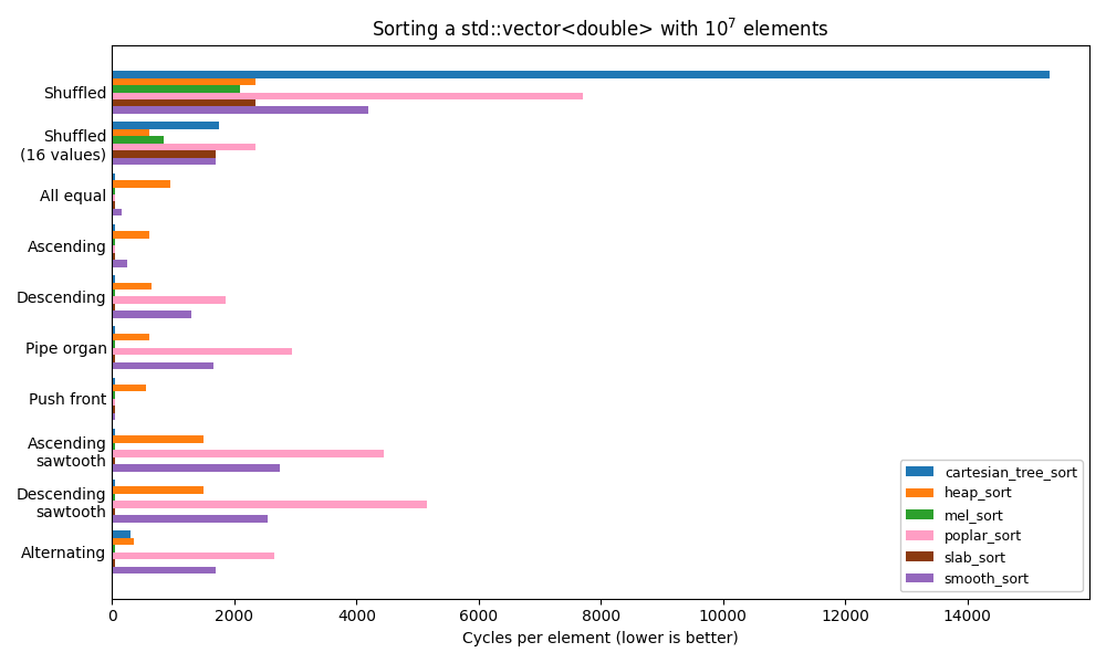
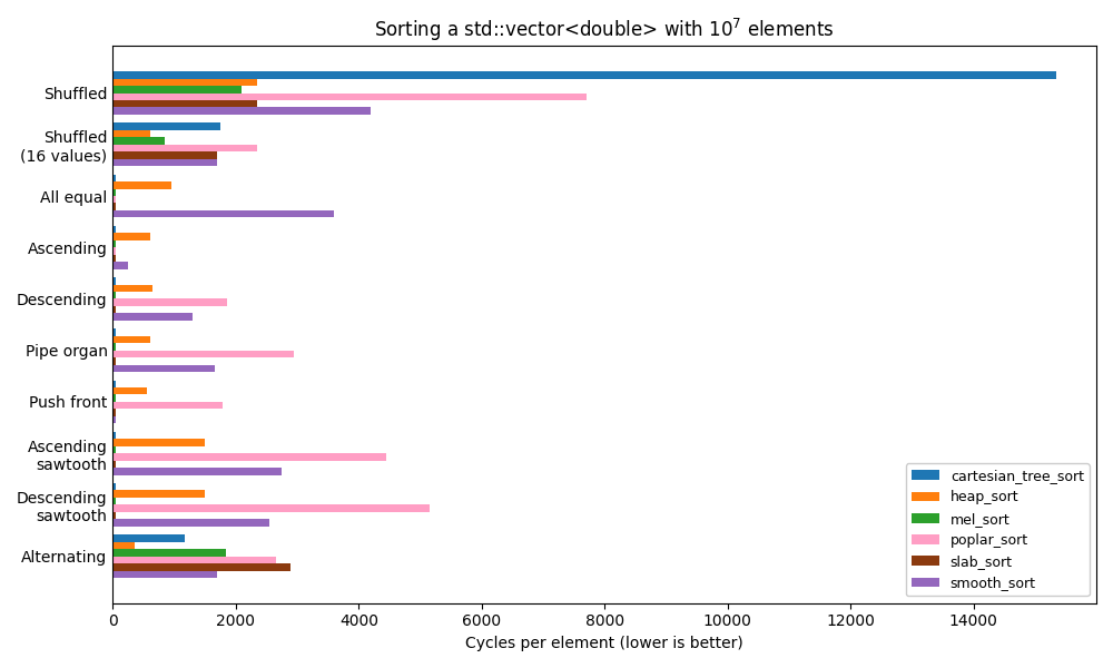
smooth_sort/All equal: 150 -> 3600
poplar_sort/Push front: 50 -> 1780
cartesian_tree_sort/Alternating: 300 -> 1160
mel_sort/Alternating: 50 -> 1840
slab_sort/Alternating: 50 -> 2880
